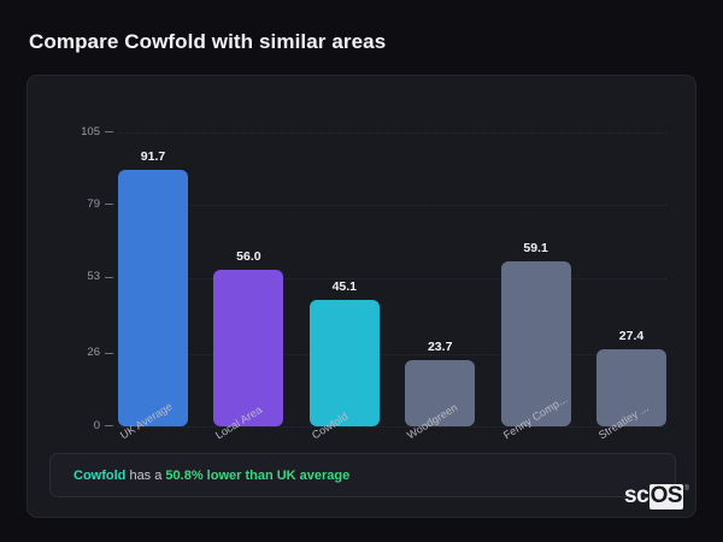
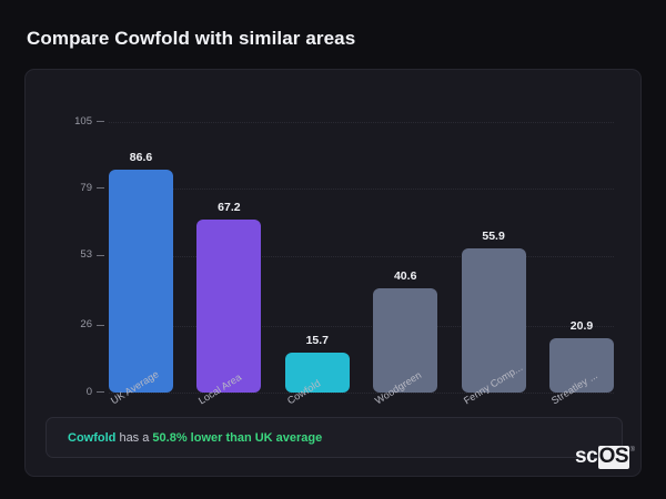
UK Average: 91.7 -> 86.6
Local Area: 56.0 -> 67.2
Cowfold: 45.1 -> 15.7
Woodgreen: 23.7 -> 40.6
Fenny Comp...: 59.1 -> 55.9
Streatley ...: 27.4 -> 20.9
